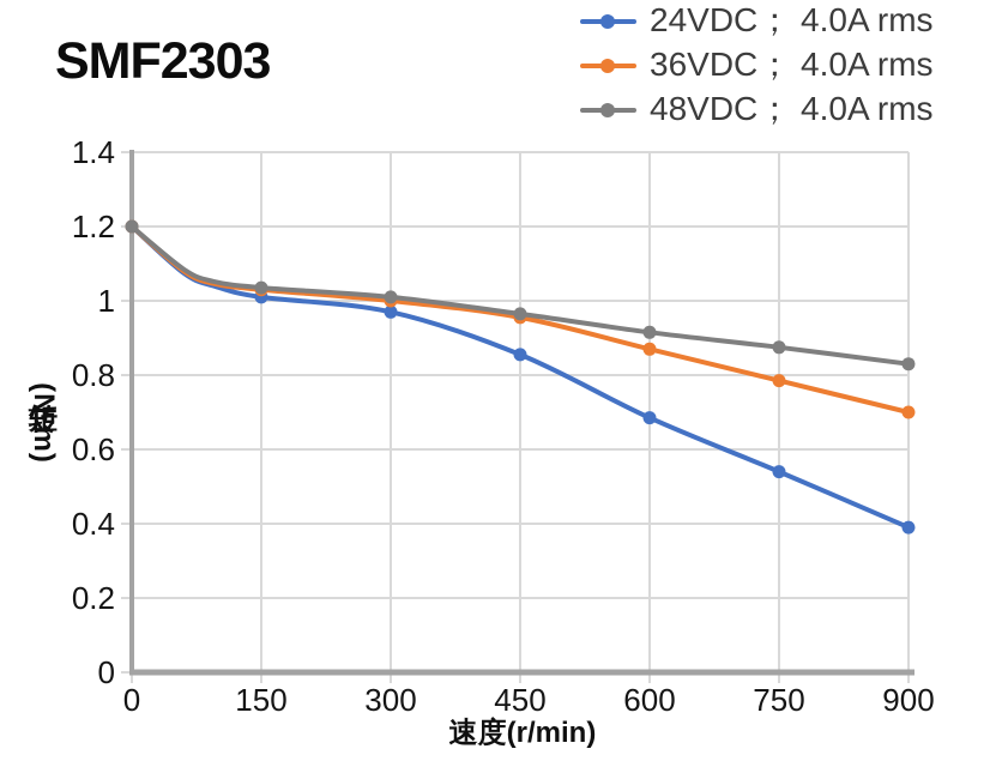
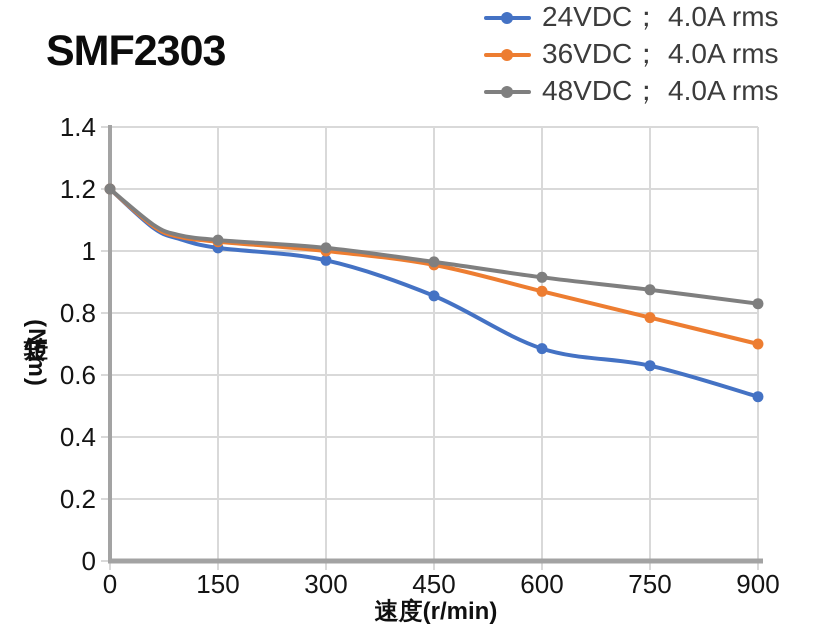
24VDC； 4.0A rms/750: 0.54 -> 0.63
24VDC； 4.0A rms/900: 0.39 -> 0.53
